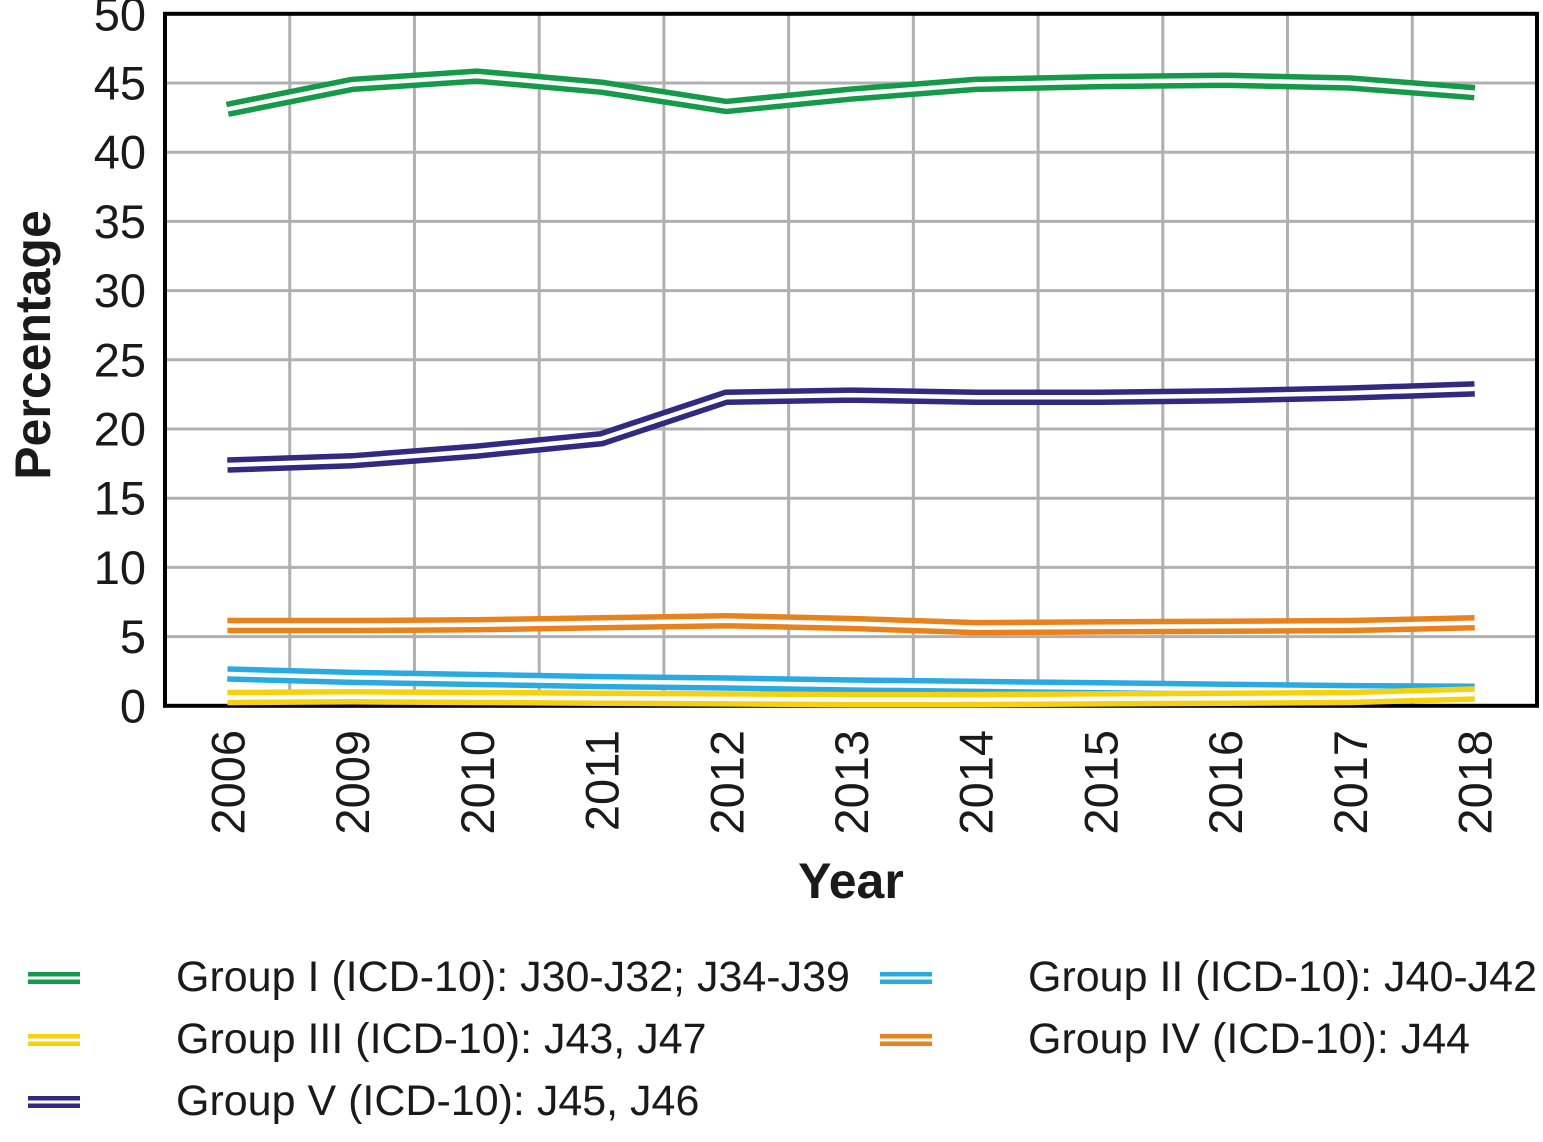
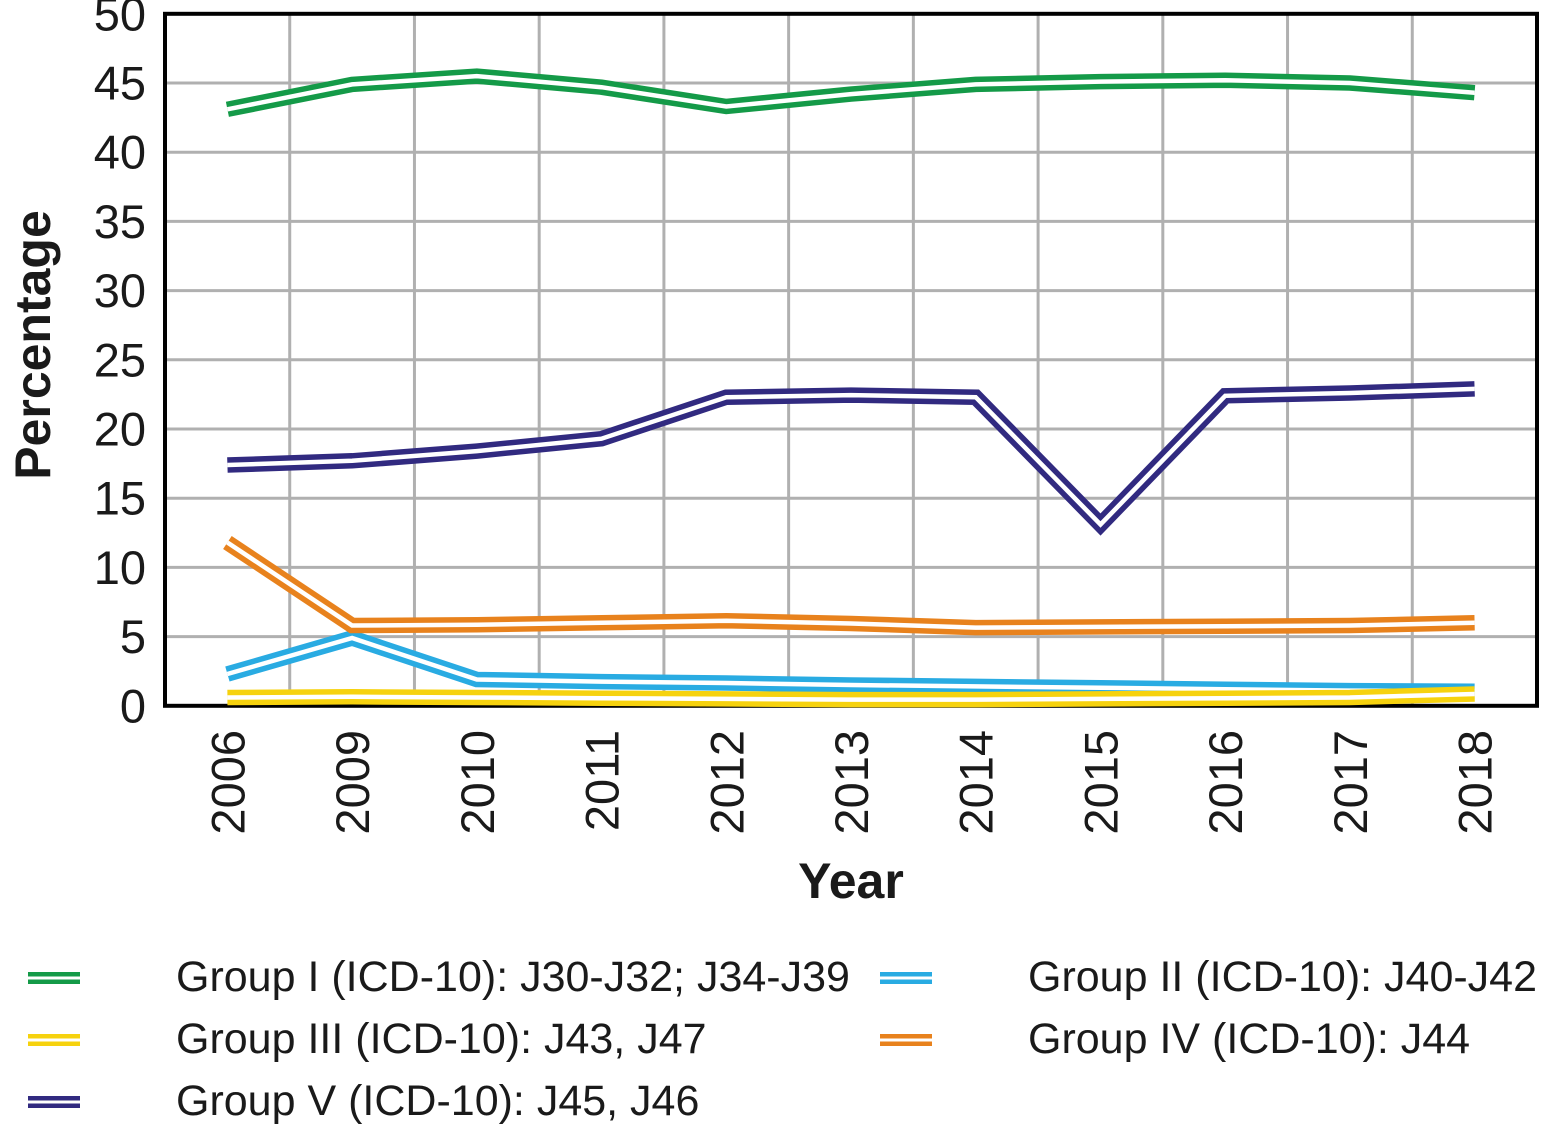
Group IV (ICD-10): J44/2006: 5.8 -> 11.8
Group II (ICD-10): J40-J42/2009: 2.0 -> 4.9
Group V (ICD-10): J45, J46/2015: 22.3 -> 13.1
